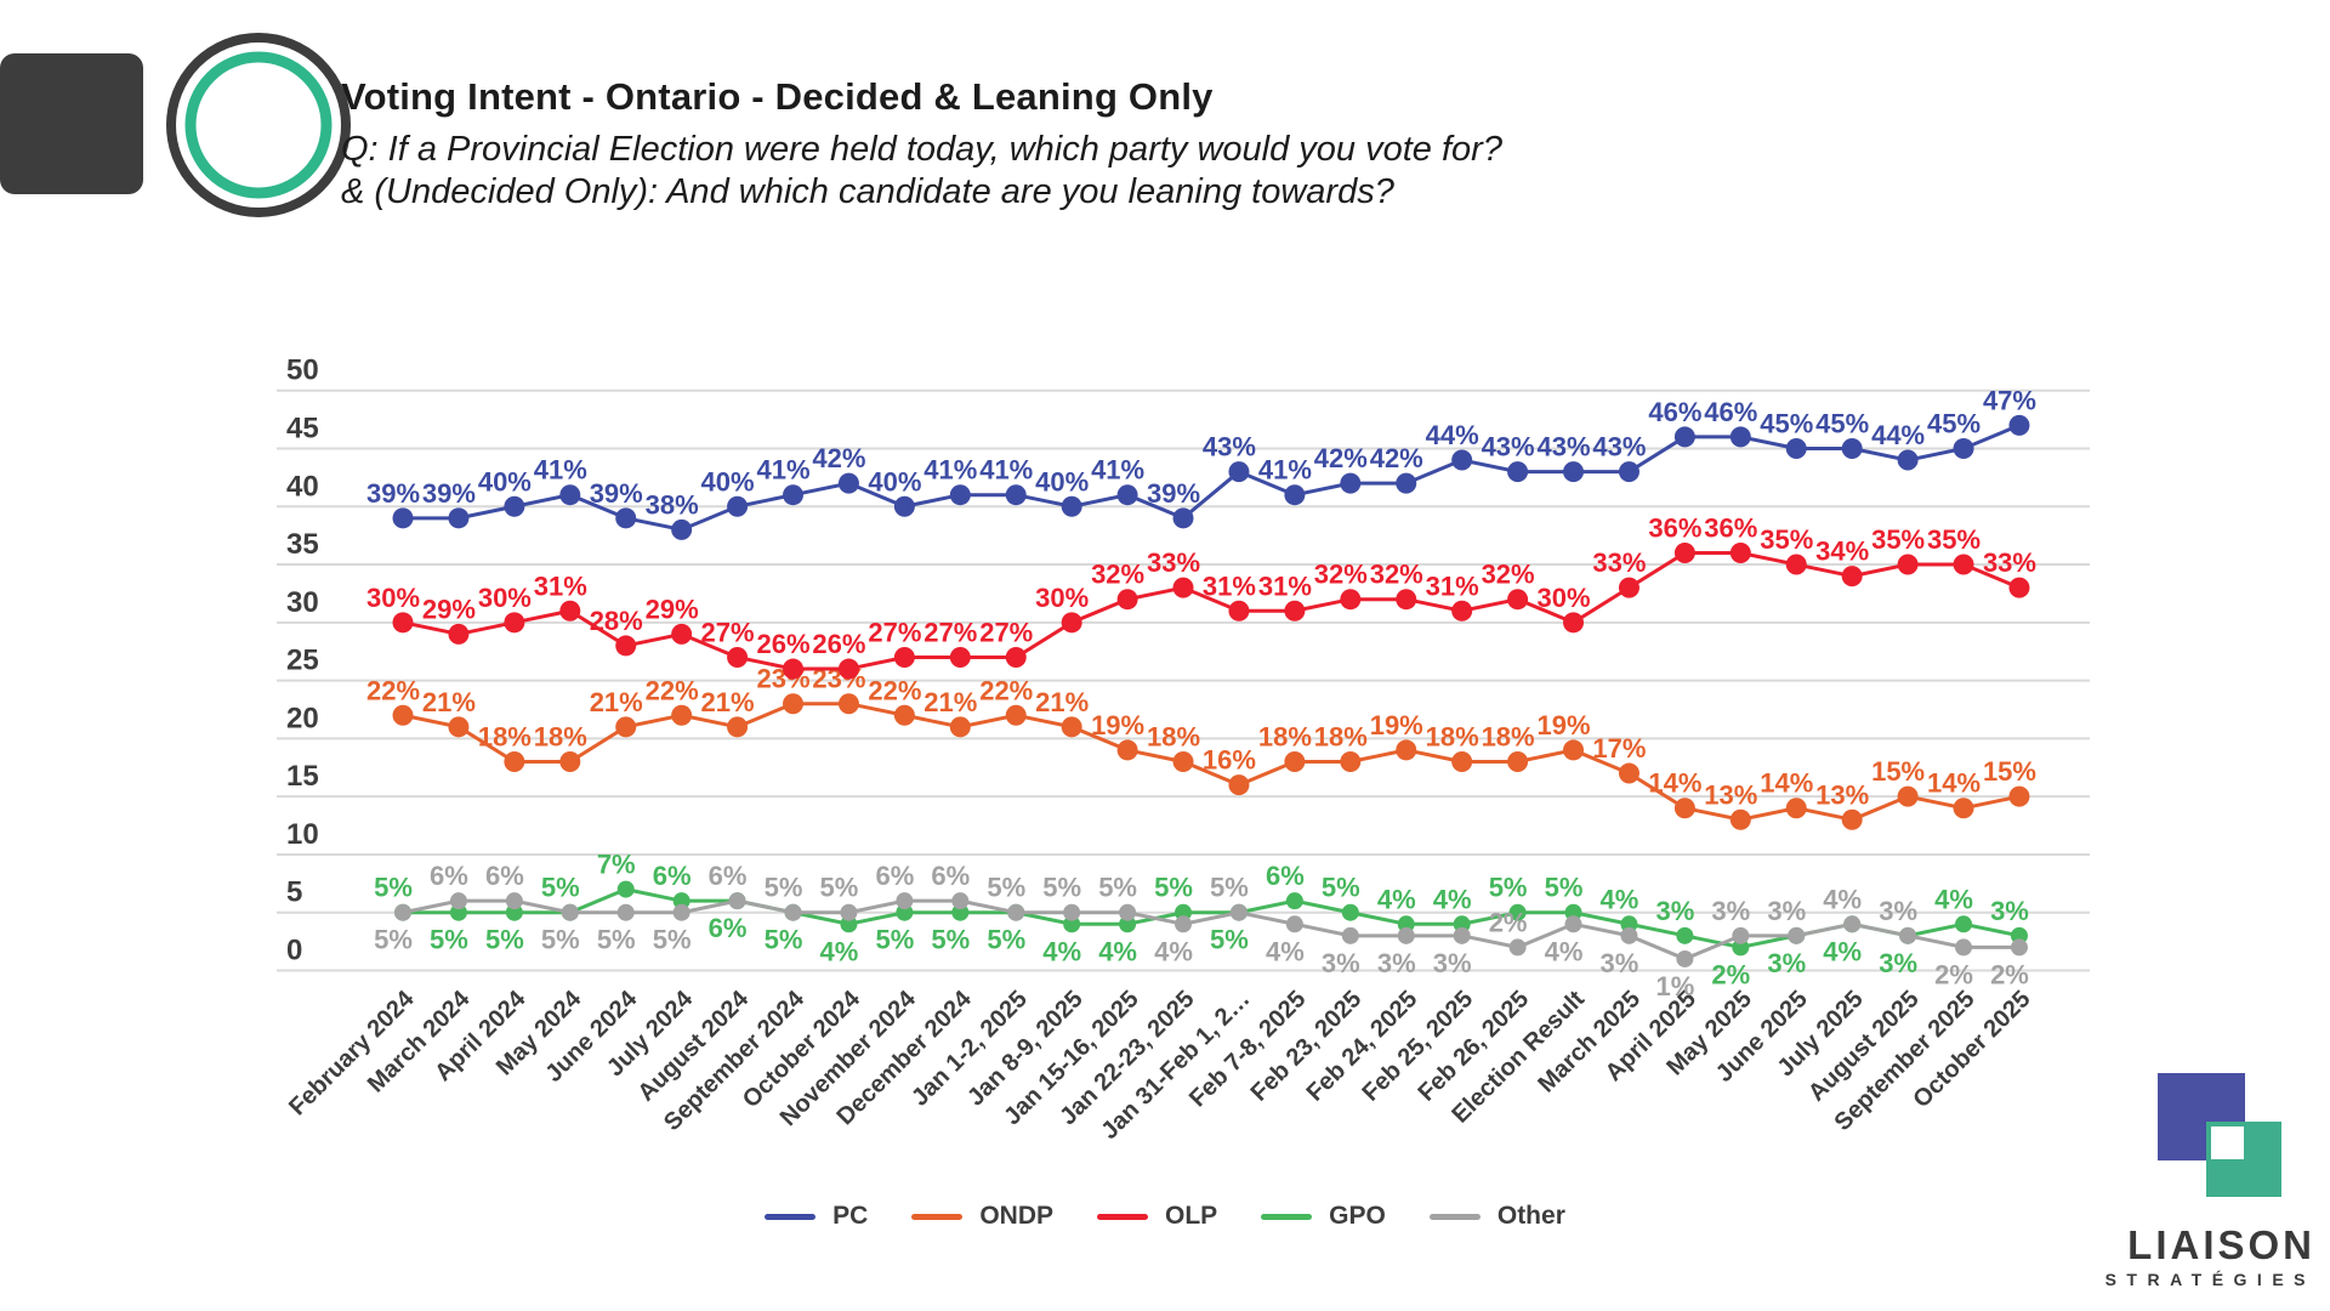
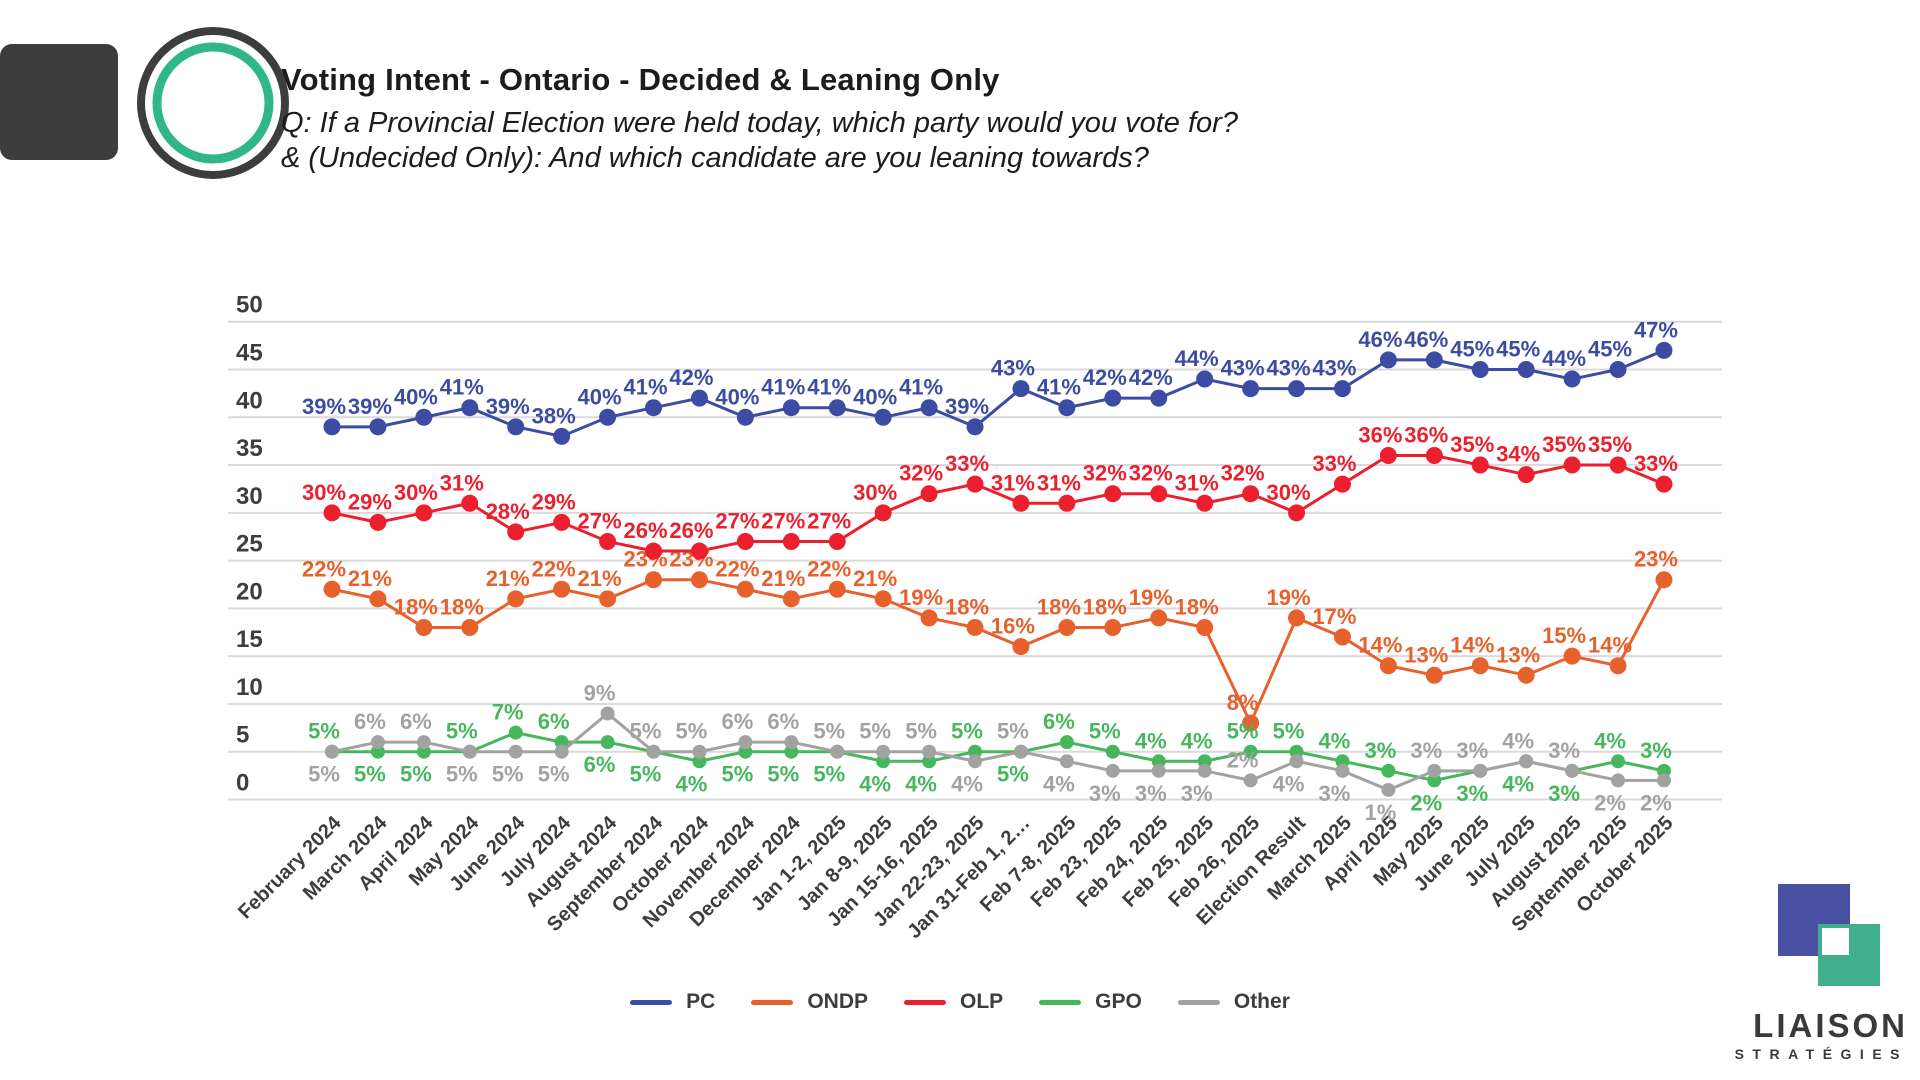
Other/August 2024: 6% -> 9%
ONDP/Feb 26, 2025: 18% -> 8%
ONDP/October 2025: 15% -> 23%
